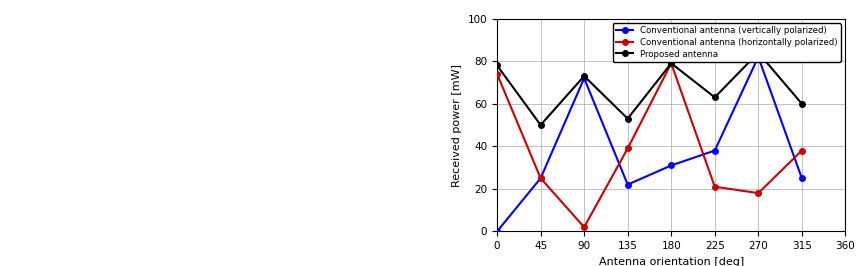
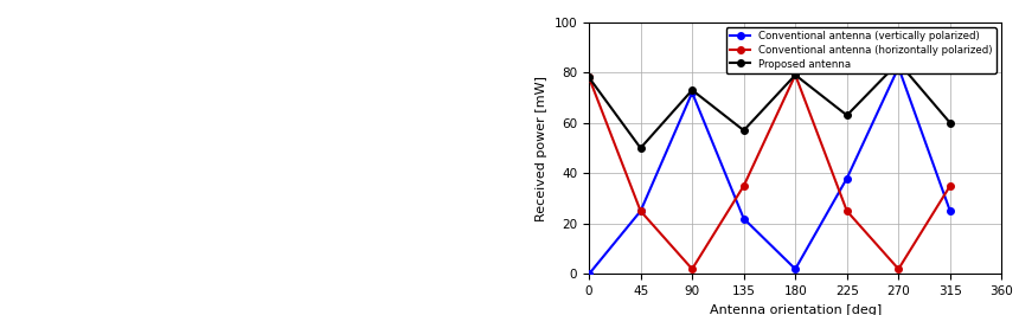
Conventional antenna (horizontally polarized)/0: 74 -> 78
Conventional antenna (horizontally polarized)/135: 39 -> 35
Proposed antenna/135: 53 -> 57
Conventional antenna (vertically polarized)/180: 31 -> 2
Conventional antenna (horizontally polarized)/225: 21 -> 25
Conventional antenna (horizontally polarized)/270: 18 -> 2
Conventional antenna (horizontally polarized)/315: 38 -> 35
